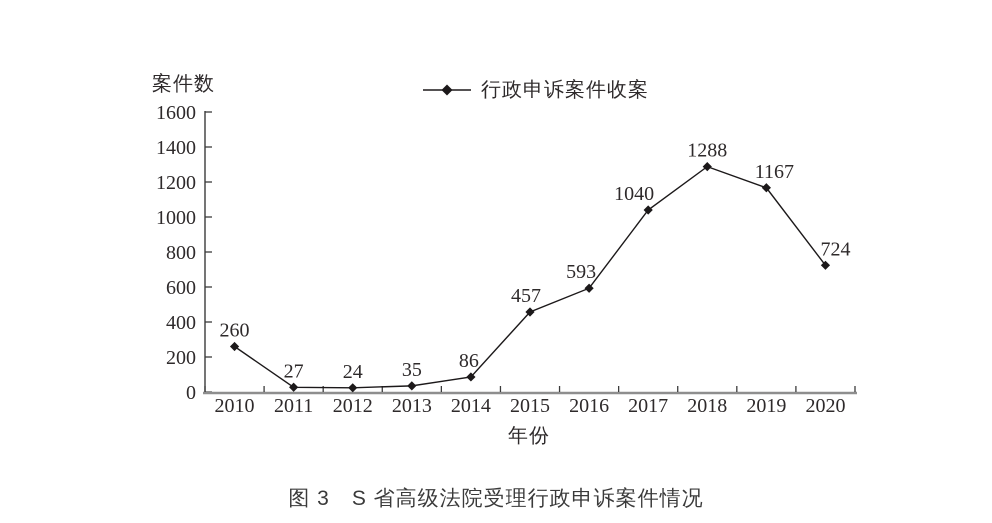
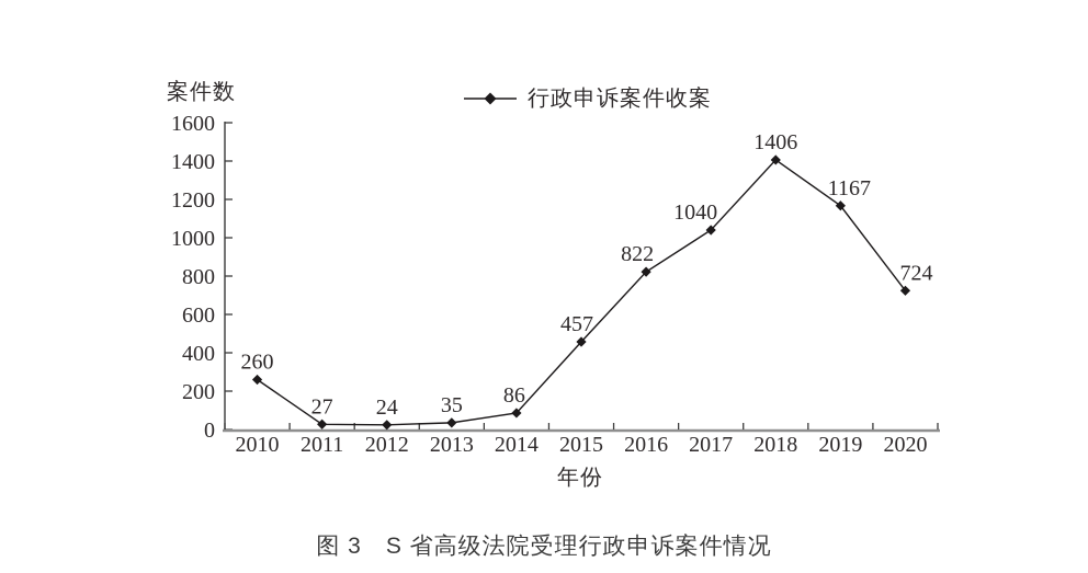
2016: 593 -> 822
2018: 1288 -> 1406
